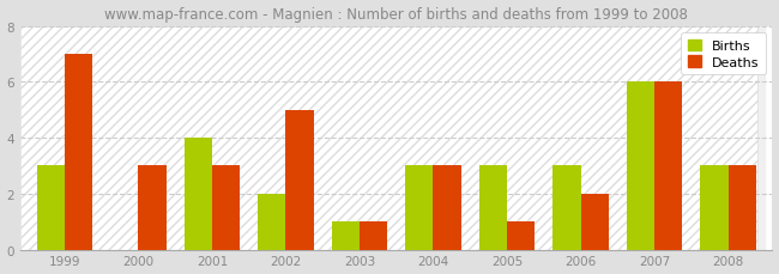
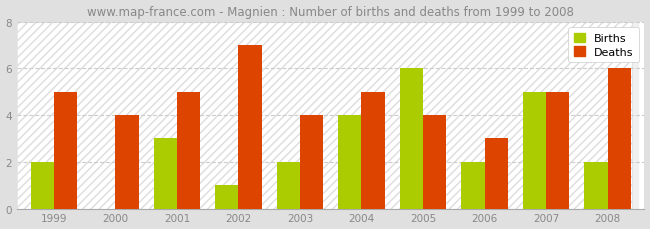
Births/1999: 3 -> 2
Deaths/1999: 7 -> 5
Deaths/2000: 3 -> 4
Births/2001: 4 -> 3
Deaths/2001: 3 -> 5
Births/2002: 2 -> 1
Deaths/2002: 5 -> 7
Births/2003: 1 -> 2
Deaths/2003: 1 -> 4
Births/2004: 3 -> 4
Deaths/2004: 3 -> 5
Births/2005: 3 -> 6
Deaths/2005: 1 -> 4
Births/2006: 3 -> 2
Deaths/2006: 2 -> 3
Births/2007: 6 -> 5
Deaths/2007: 6 -> 5
Births/2008: 3 -> 2
Deaths/2008: 3 -> 6
